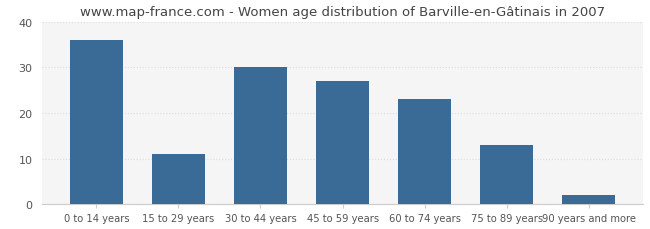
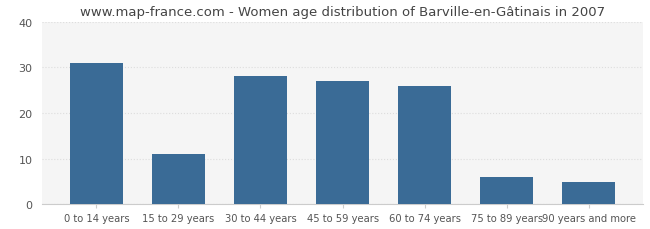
0 to 14 years: 36 -> 31
30 to 44 years: 30 -> 28
60 to 74 years: 23 -> 26
75 to 89 years: 13 -> 6
90 years and more: 2 -> 5
